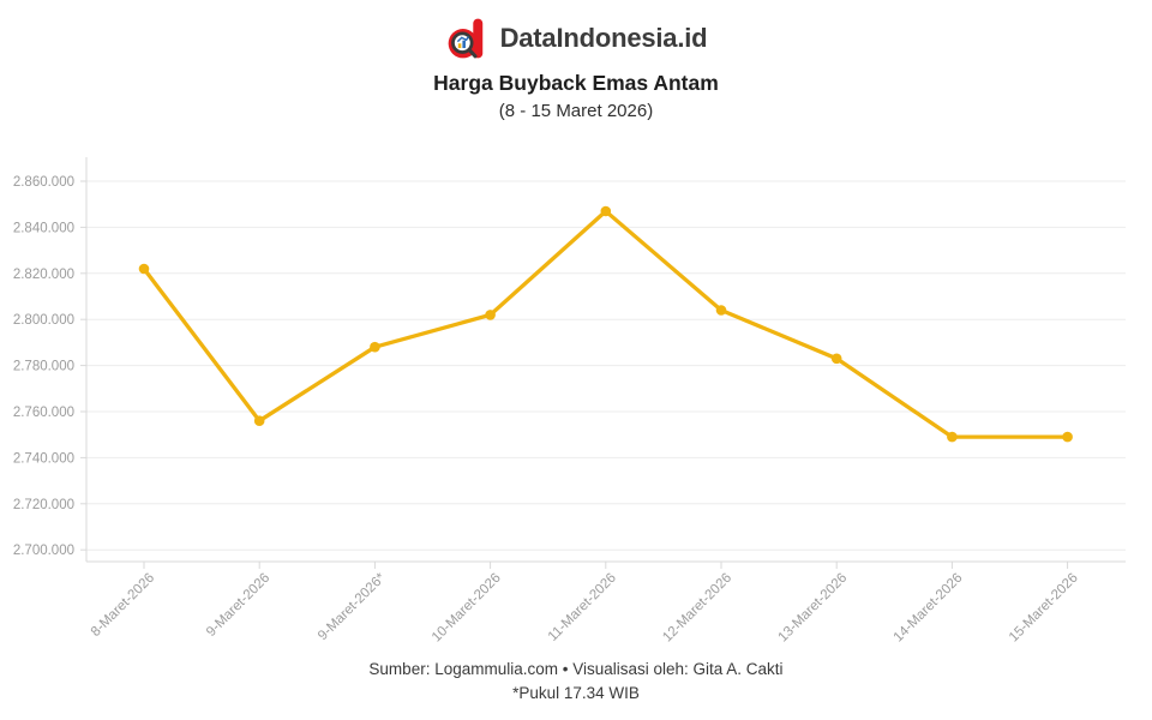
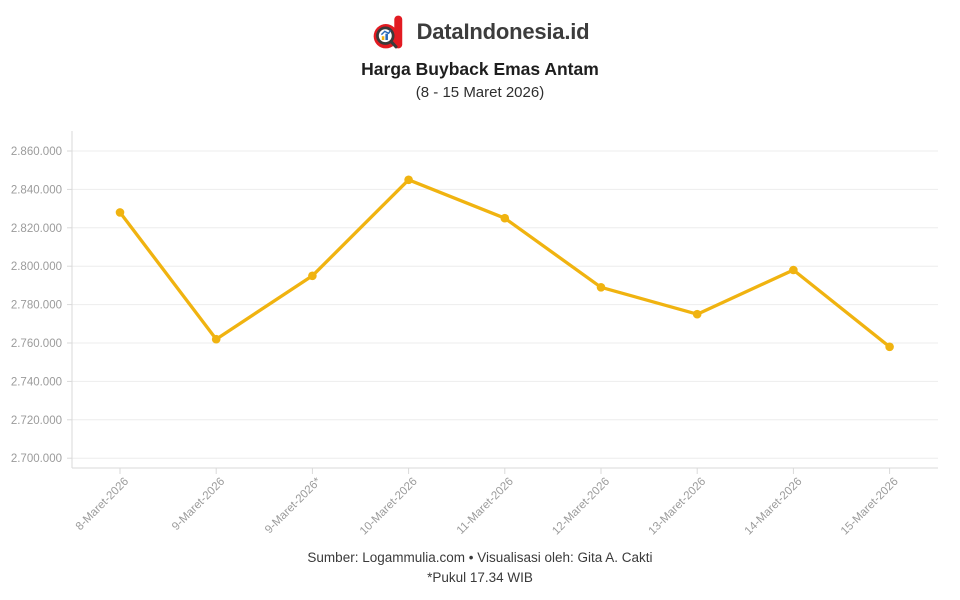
8-Maret-2026: 2822000 -> 2828000
9-Maret-2026: 2756000 -> 2762000
9-Maret-2026*: 2788000 -> 2795000
10-Maret-2026: 2802000 -> 2845000
11-Maret-2026: 2847000 -> 2825000
12-Maret-2026: 2804000 -> 2789000
13-Maret-2026: 2783000 -> 2775000
14-Maret-2026: 2749000 -> 2798000
15-Maret-2026: 2749000 -> 2758000
